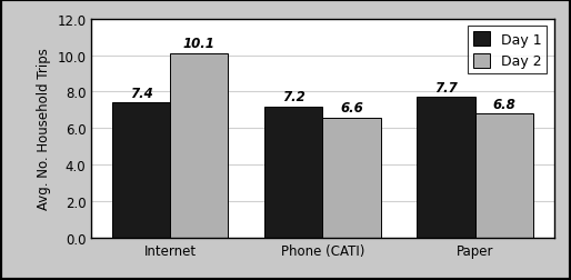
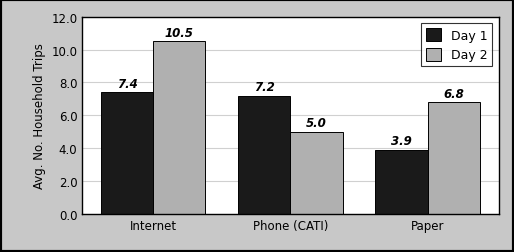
Day 2/Internet: 10.1 -> 10.5
Day 2/Phone (CATI): 6.6 -> 5.0
Day 1/Paper: 7.7 -> 3.9
